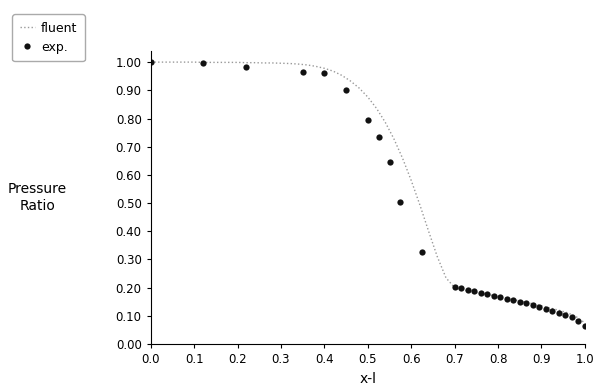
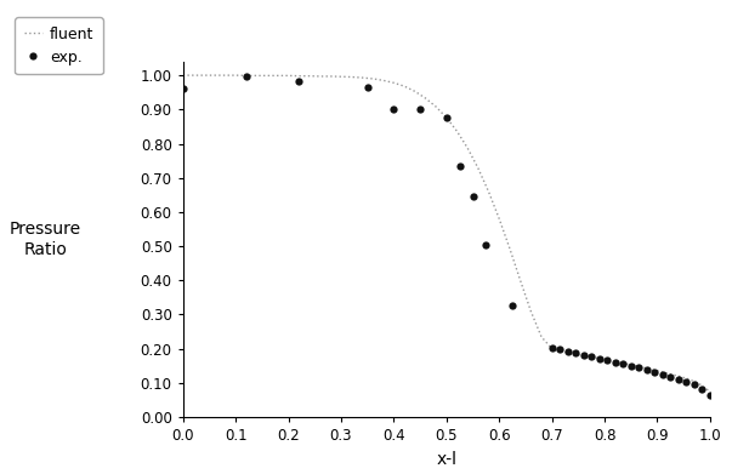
exp./0.0: 1.000 -> 0.960
exp./0.4: 0.960 -> 0.900
exp./0.5: 0.795 -> 0.875
